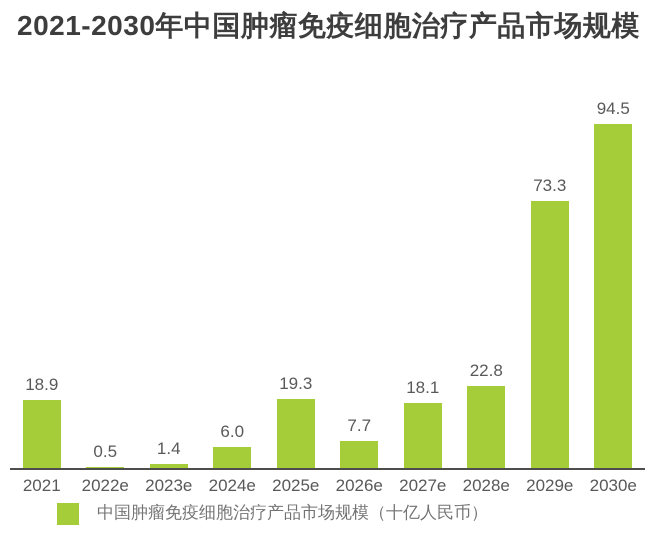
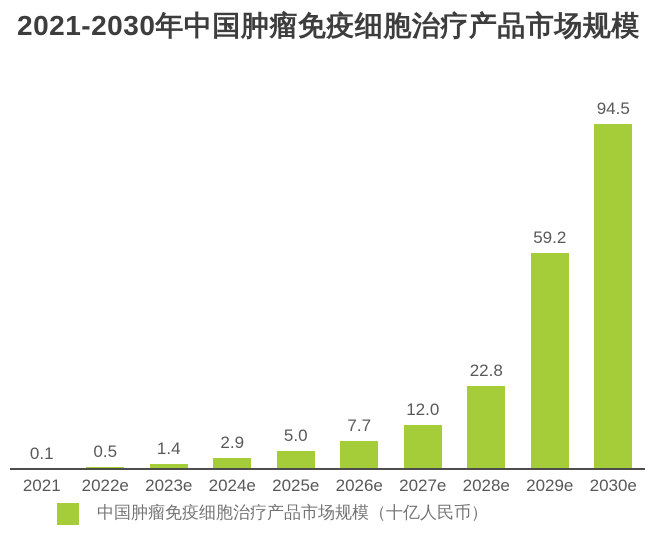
2021: 18.9 -> 0.1
2024e: 6.0 -> 2.9
2025e: 19.3 -> 5.0
2027e: 18.1 -> 12.0
2029e: 73.3 -> 59.2
